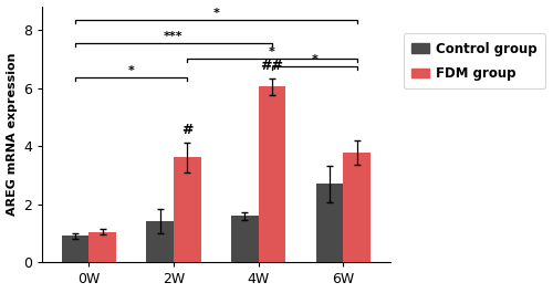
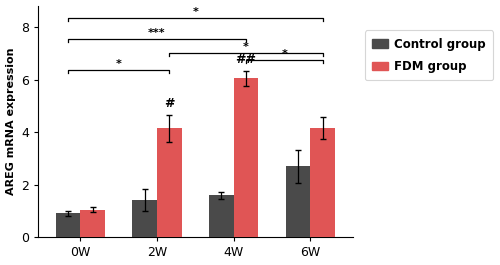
FDM group/2W: 3.62 -> 4.15
FDM group/6W: 3.78 -> 4.15
